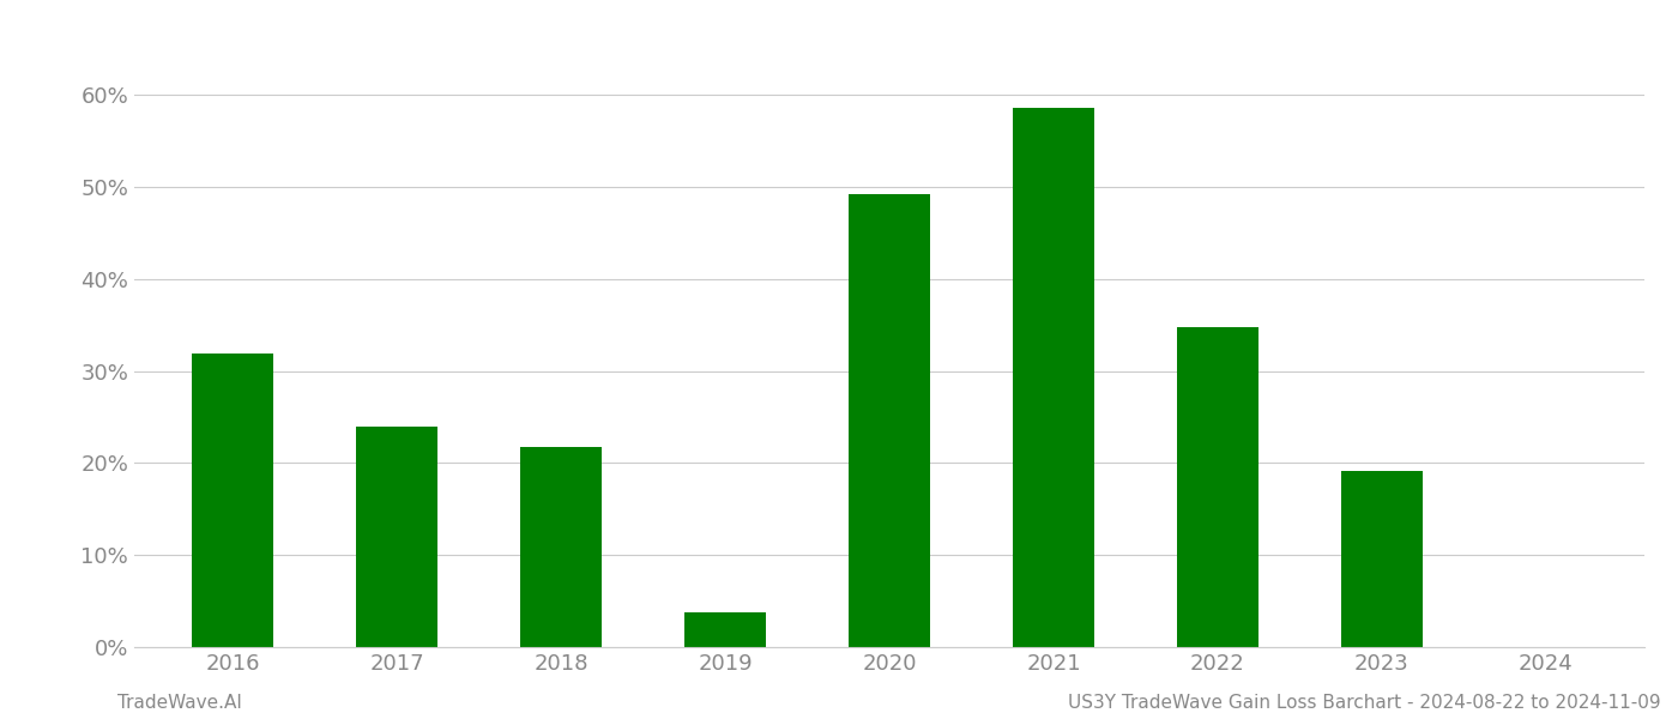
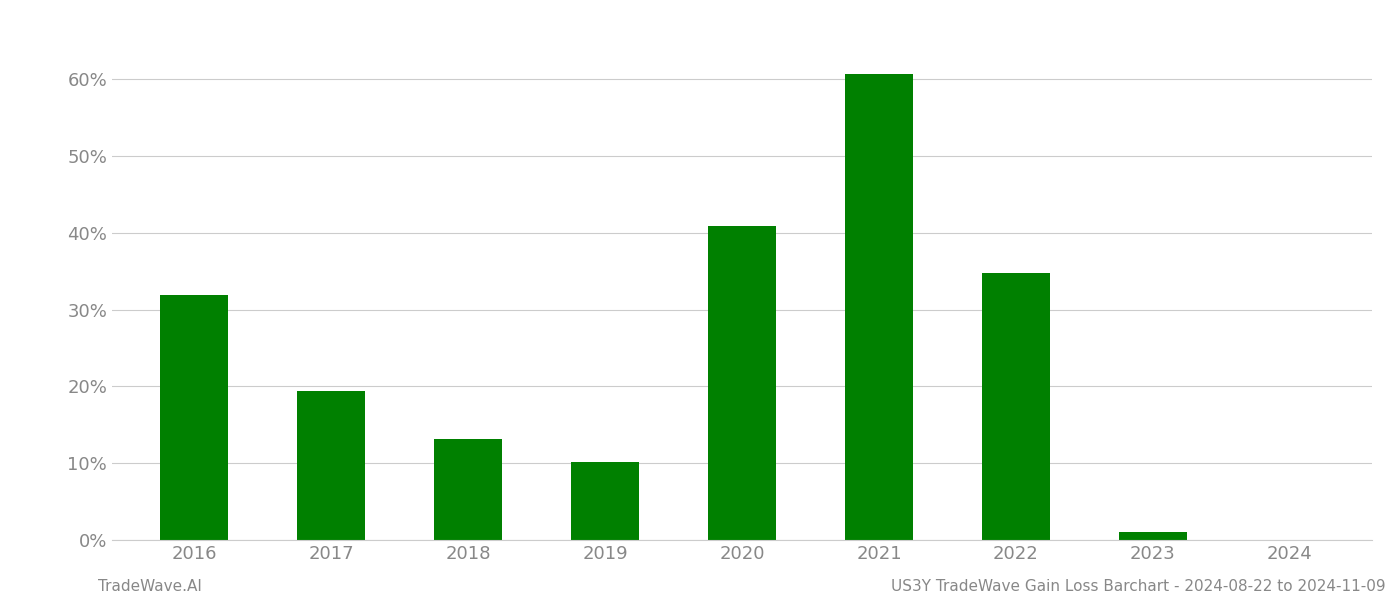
2017: 24.0% -> 19.4%
2018: 21.8% -> 13.2%
2019: 3.8% -> 10.2%
2020: 49.2% -> 40.9%
2021: 58.6% -> 60.7%
2023: 19.2% -> 1.0%
